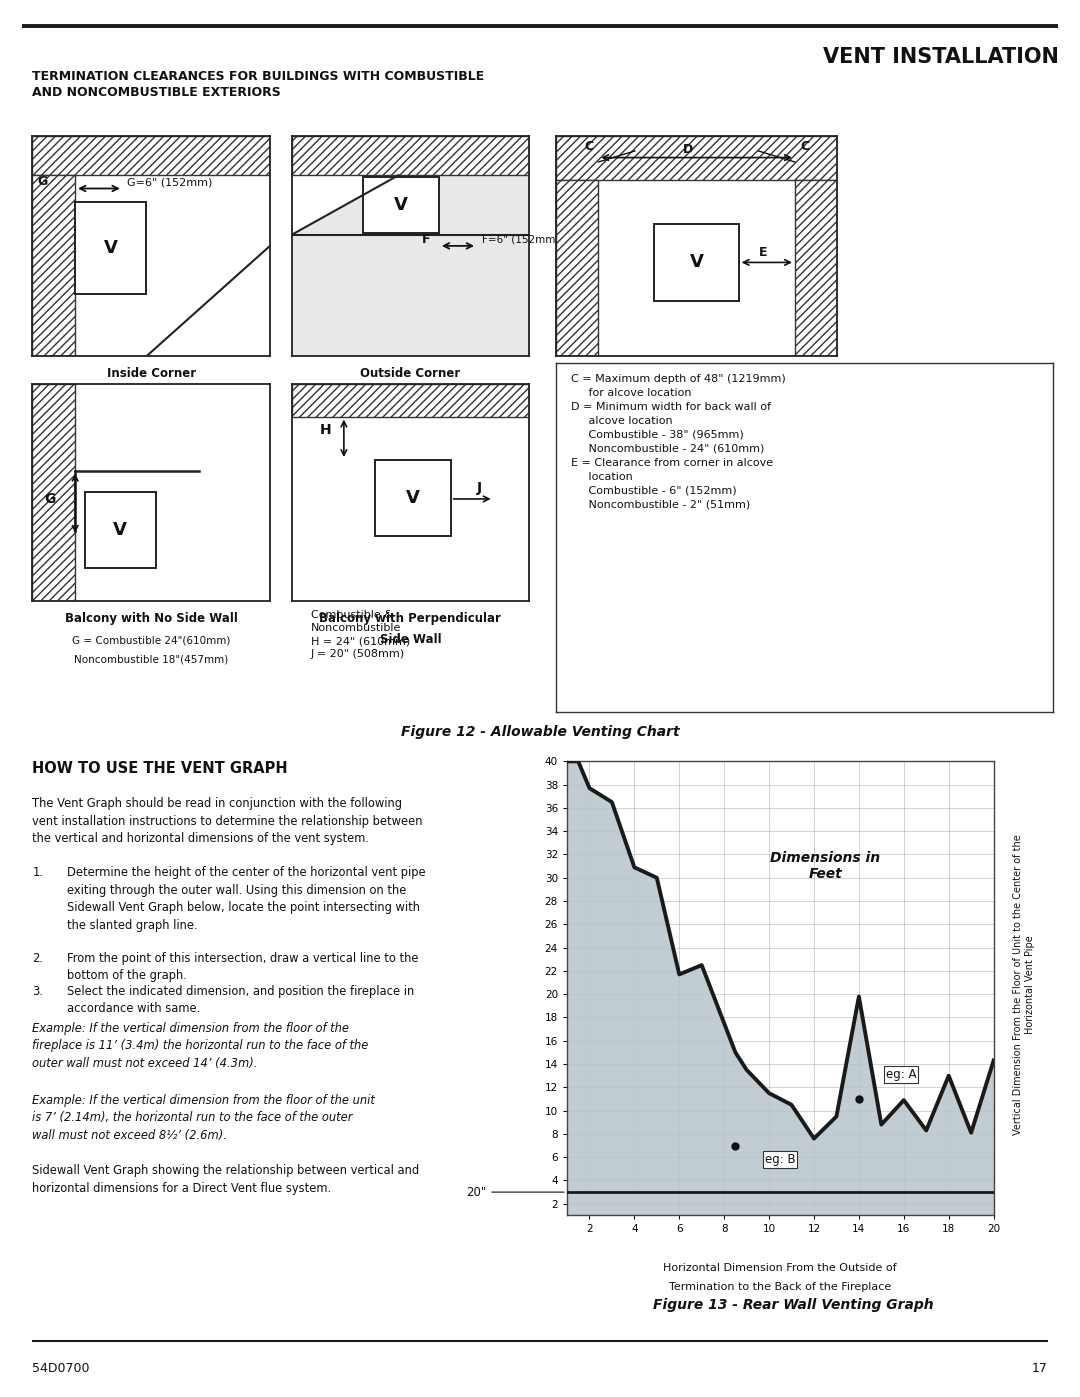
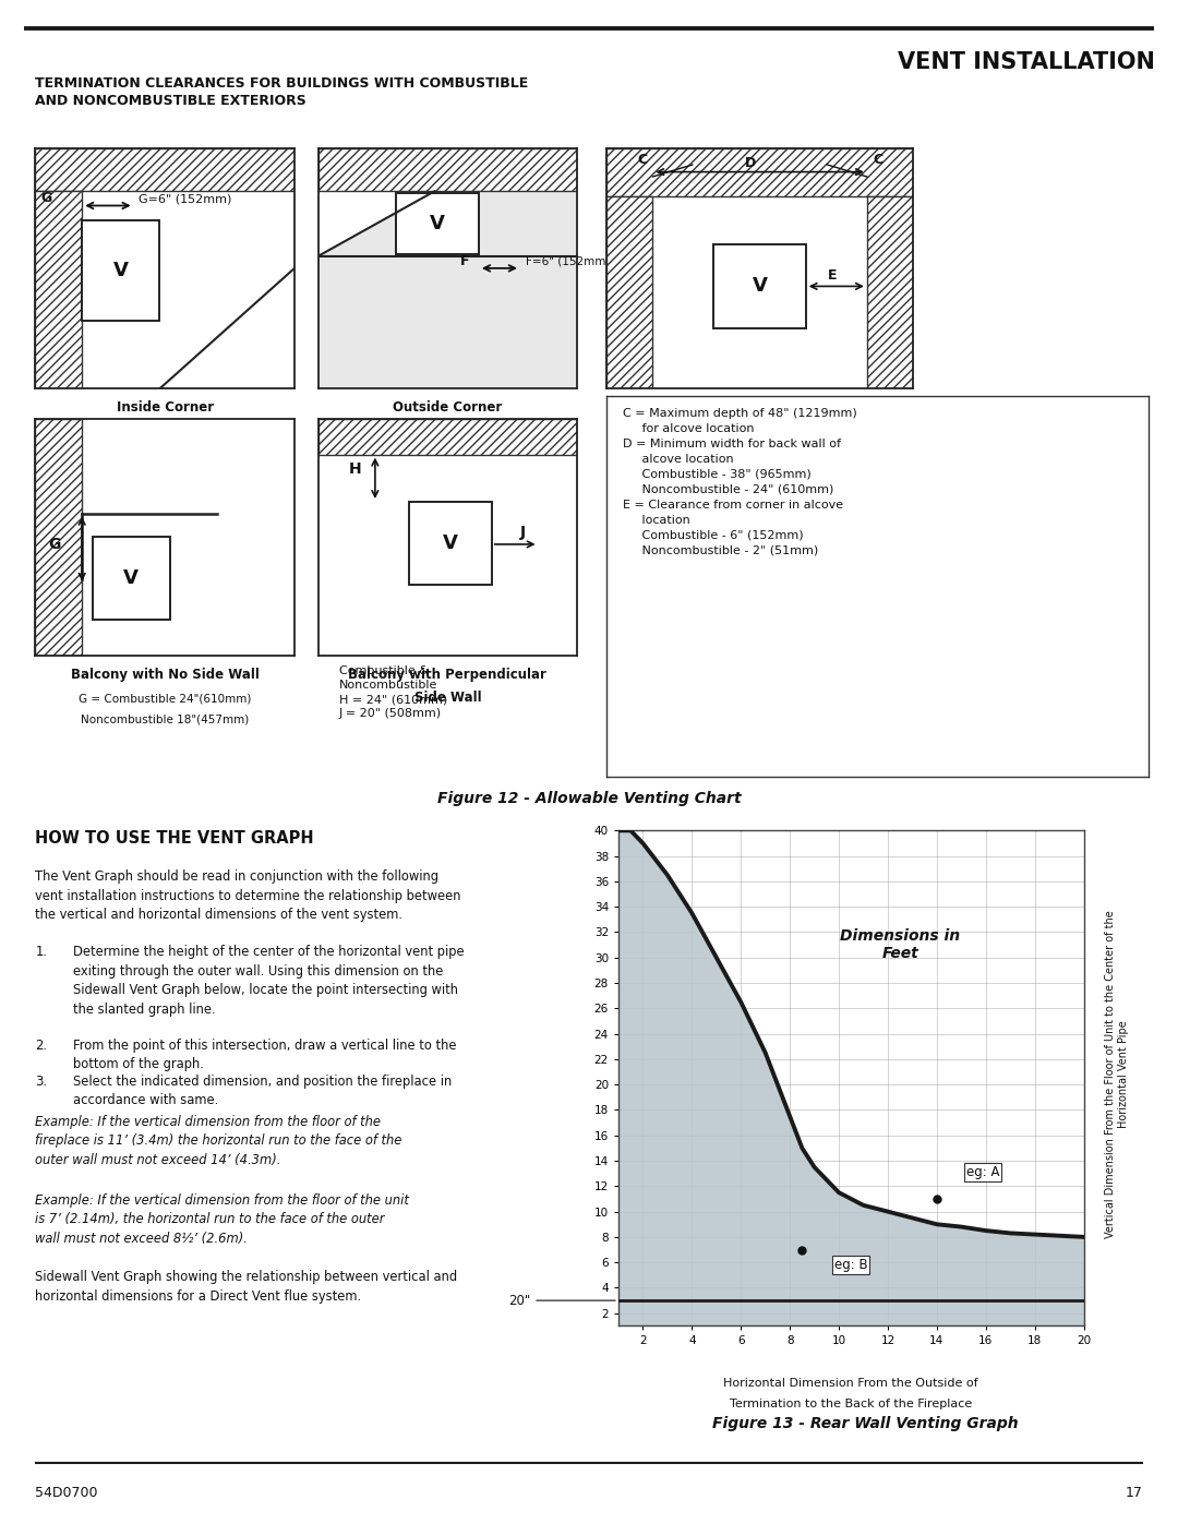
2: 37.7 -> 39.0
4: 30.9 -> 33.5
6: 21.7 -> 26.5
12: 7.6 -> 10.0
14: 19.8 -> 9.0
16: 10.9 -> 8.5
18: 13.0 -> 8.2
20: 14.3 -> 8.0
